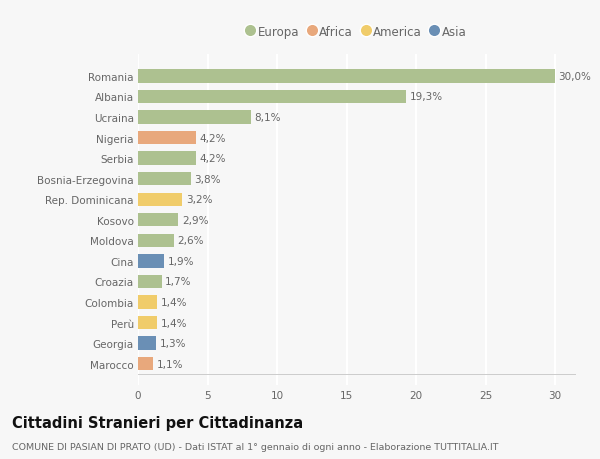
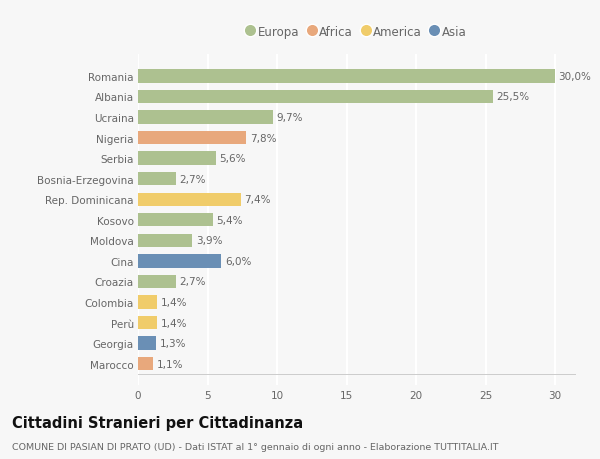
Albania: 19,3% -> 25,5%
Ucraina: 8,1% -> 9,7%
Nigeria: 4,2% -> 7,8%
Serbia: 4,2% -> 5,6%
Bosnia-Erzegovina: 3,8% -> 2,7%
Rep. Dominicana: 3,2% -> 7,4%
Kosovo: 2,9% -> 5,4%
Moldova: 2,6% -> 3,9%
Cina: 1,9% -> 6,0%
Croazia: 1,7% -> 2,7%
